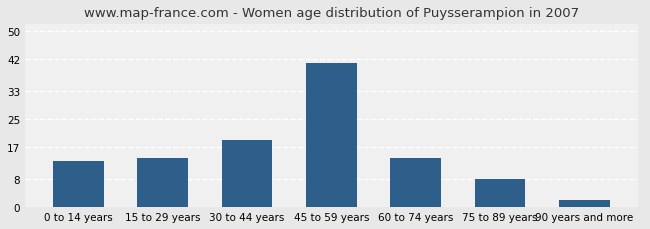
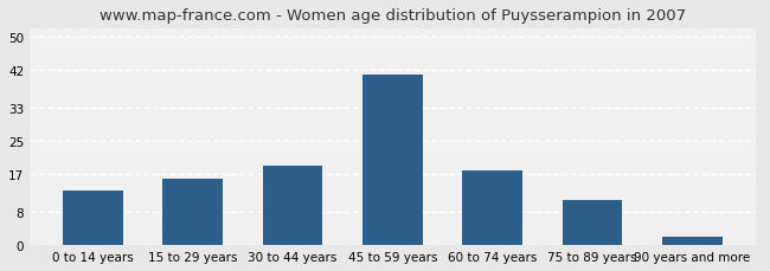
15 to 29 years: 14 -> 16
60 to 74 years: 14 -> 18
75 to 89 years: 8 -> 11
